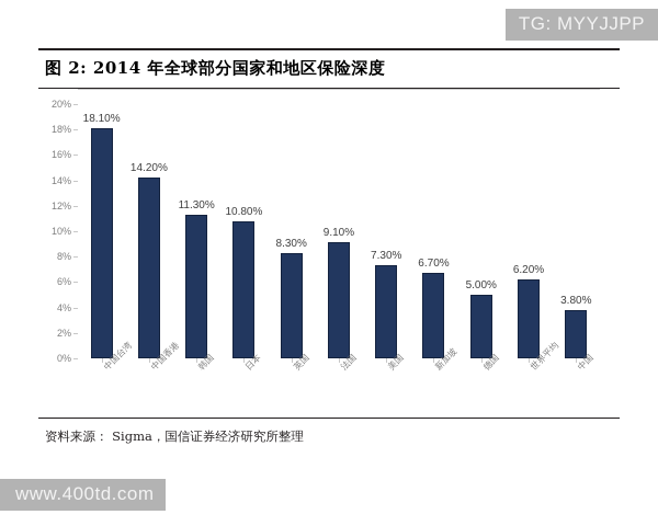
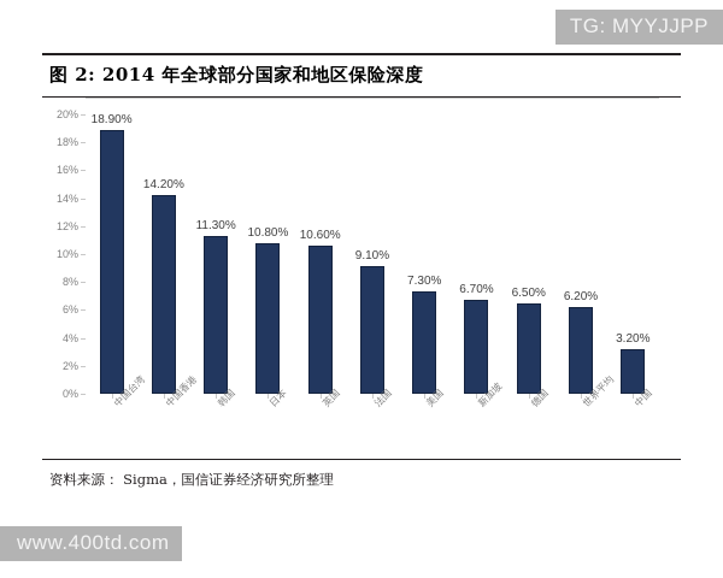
中国台湾: 18.10% -> 18.90%
英国: 8.30% -> 10.60%
德国: 5.00% -> 6.50%
中国: 3.80% -> 3.20%
